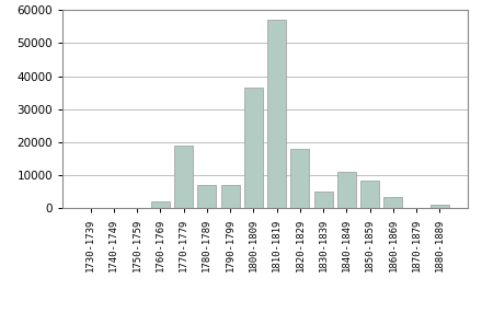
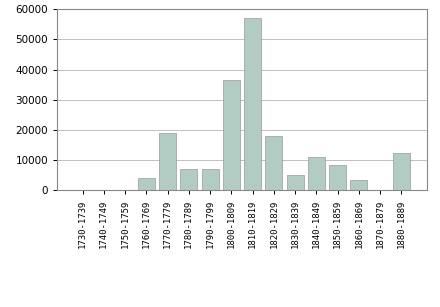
1760-1769: 2000 -> 4000
1880-1889: 1200 -> 12500
